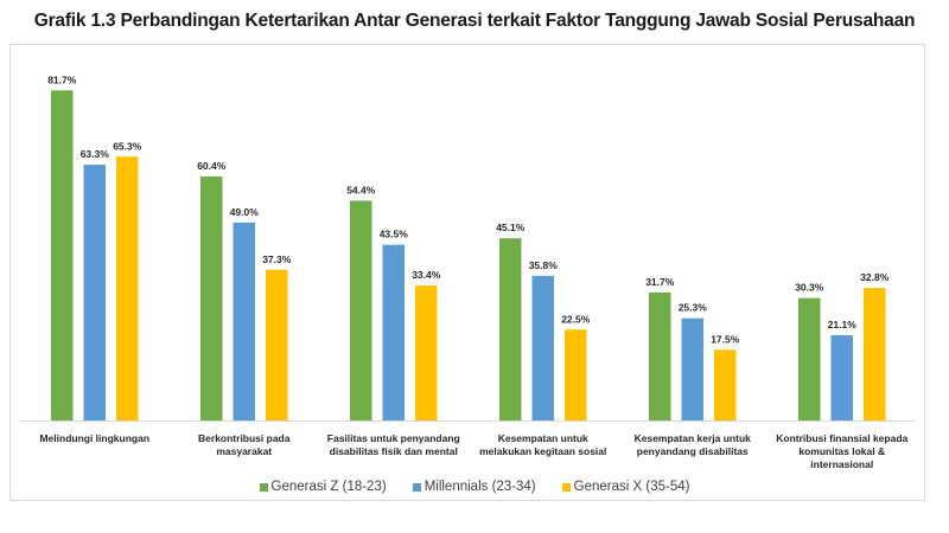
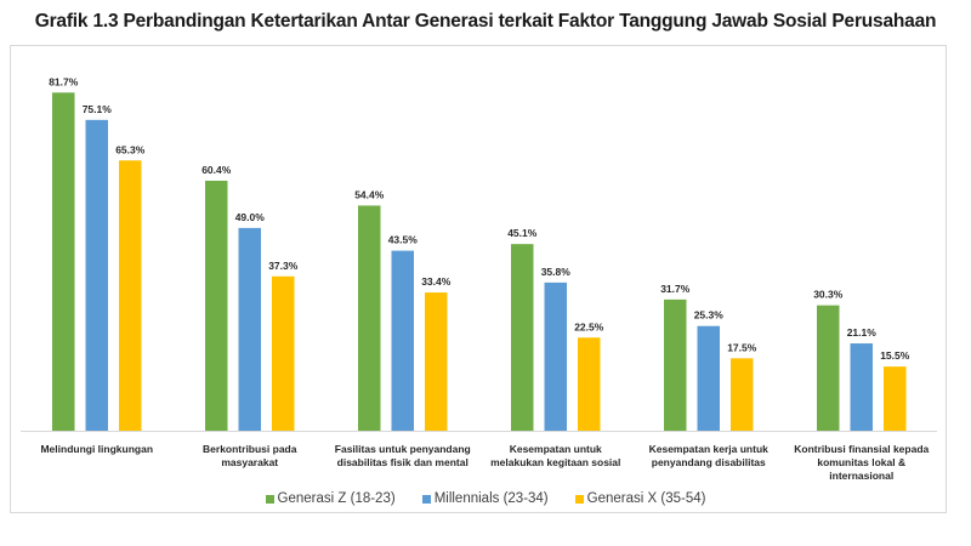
Millennials (23-34)/Melindungi lingkungan: 63.3% -> 75.1%
Generasi X (35-54)/Kontribusi finansial kepada komunitas lokal & internasional: 32.8% -> 15.5%
